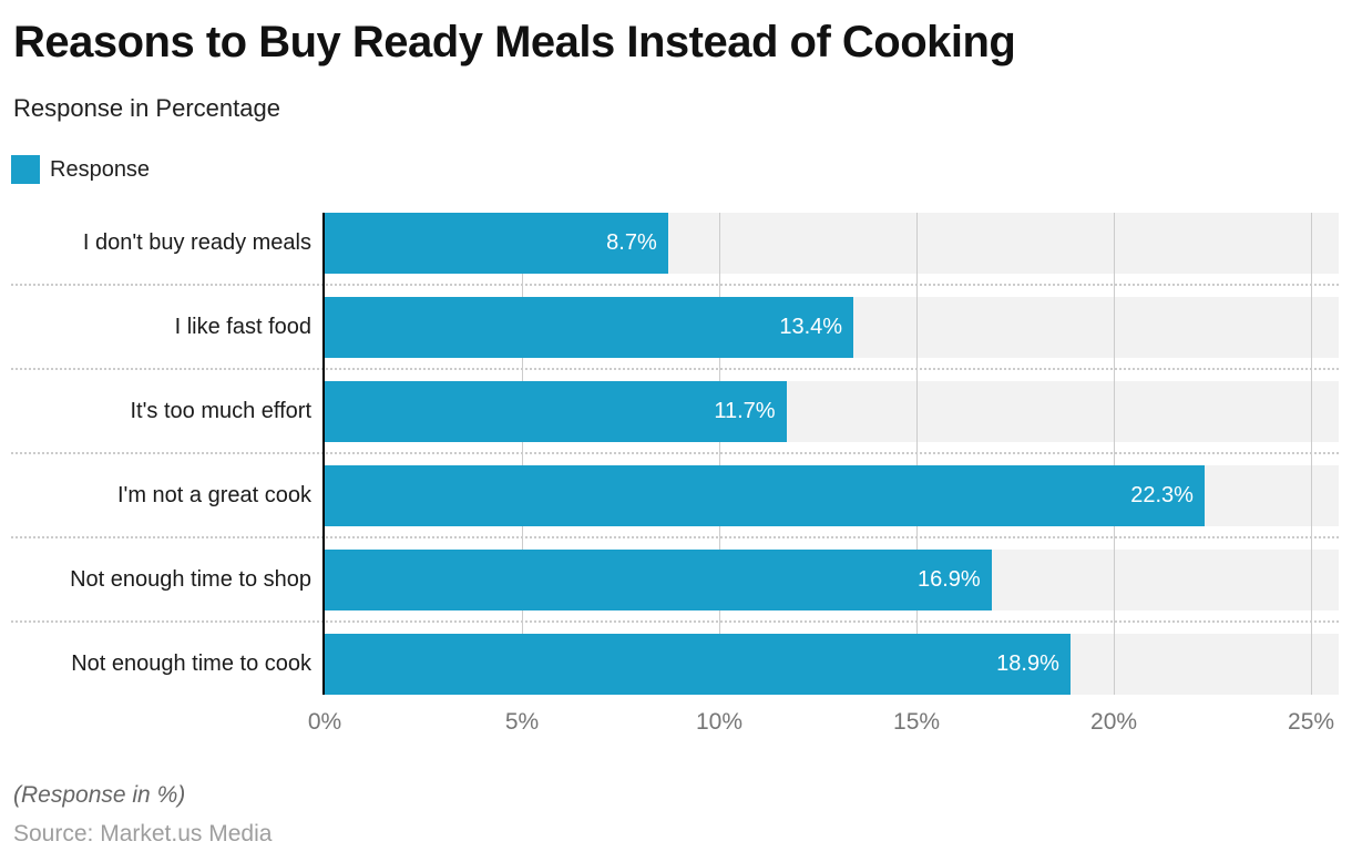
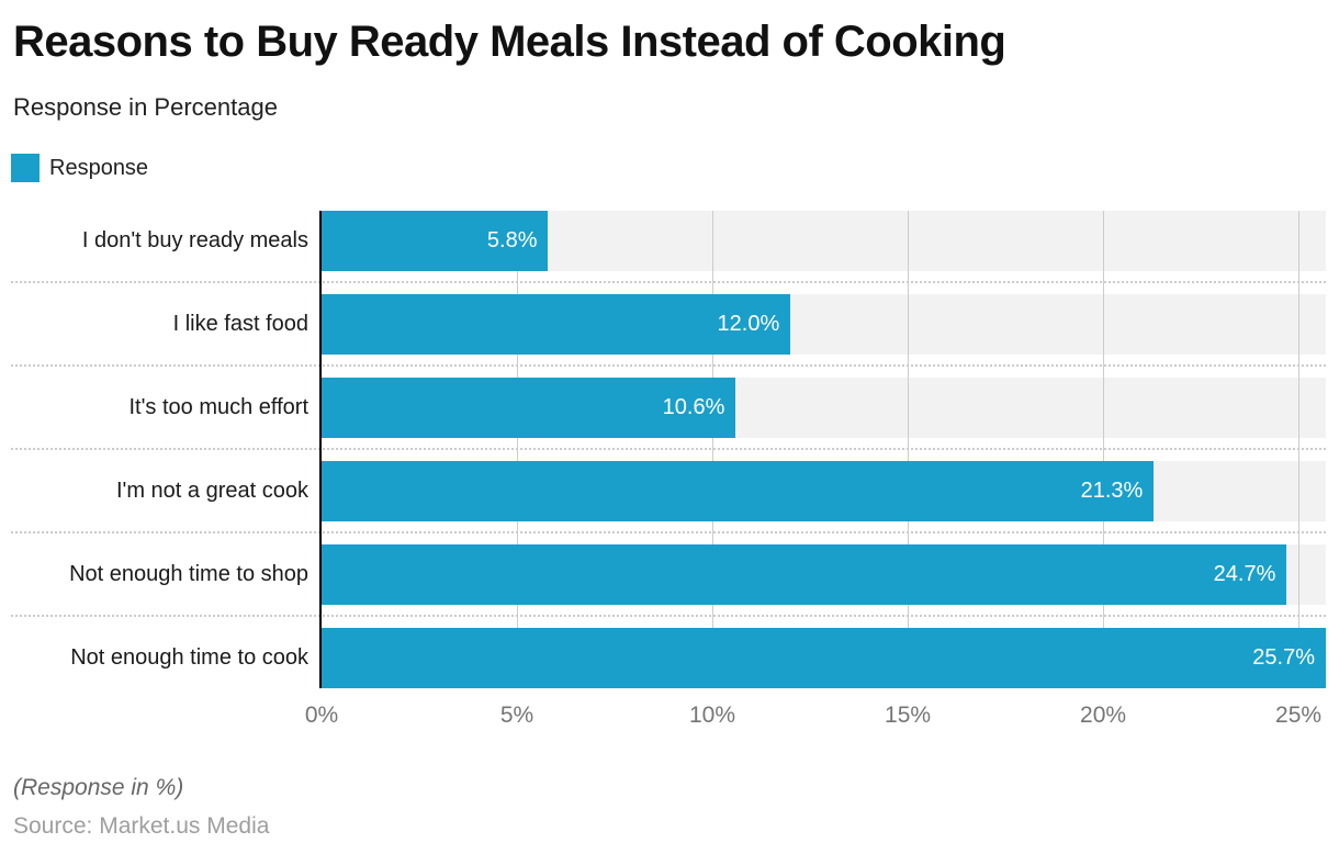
I don't buy ready meals: 8.7% -> 5.8%
I like fast food: 13.4% -> 12.0%
It's too much effort: 11.7% -> 10.6%
I'm not a great cook: 22.3% -> 21.3%
Not enough time to shop: 16.9% -> 24.7%
Not enough time to cook: 18.9% -> 25.7%
